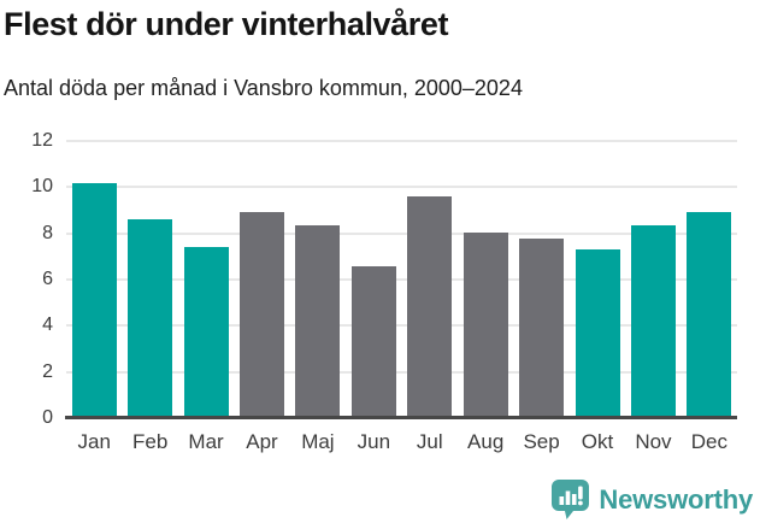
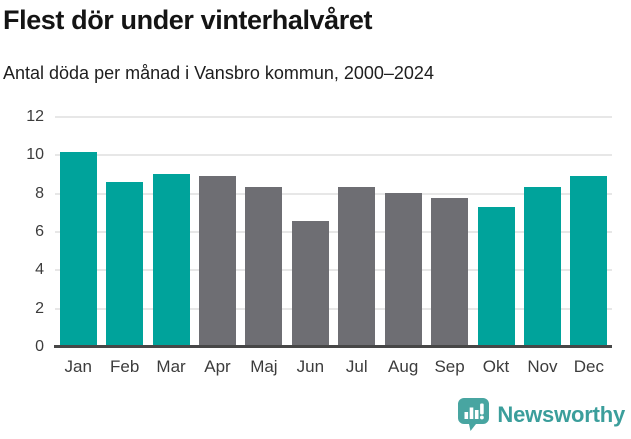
Mar: 7.4 -> 9.1
Jul: 9.6 -> 8.3
